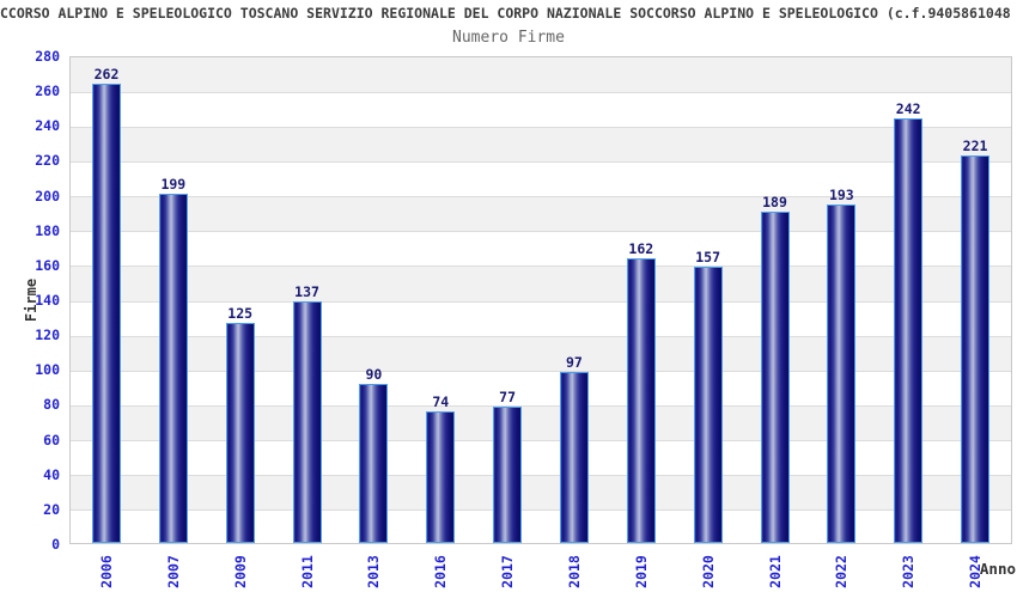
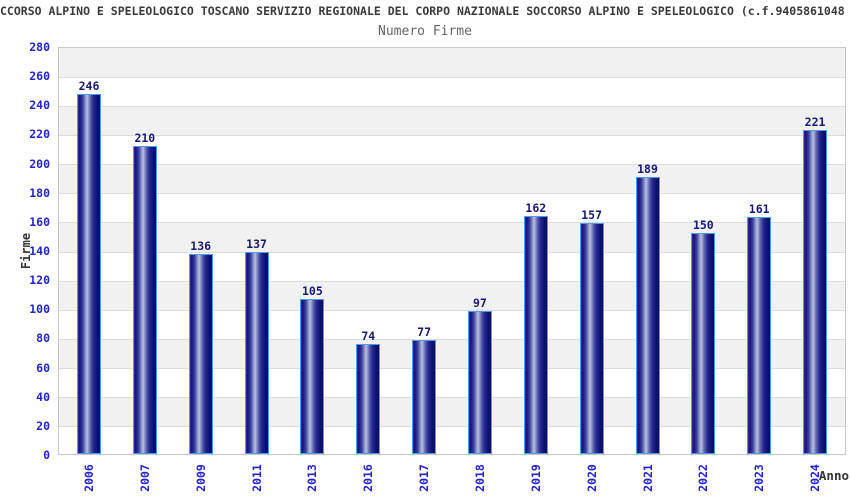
2006: 262 -> 246
2007: 199 -> 210
2009: 125 -> 136
2013: 90 -> 105
2022: 193 -> 150
2023: 242 -> 161
